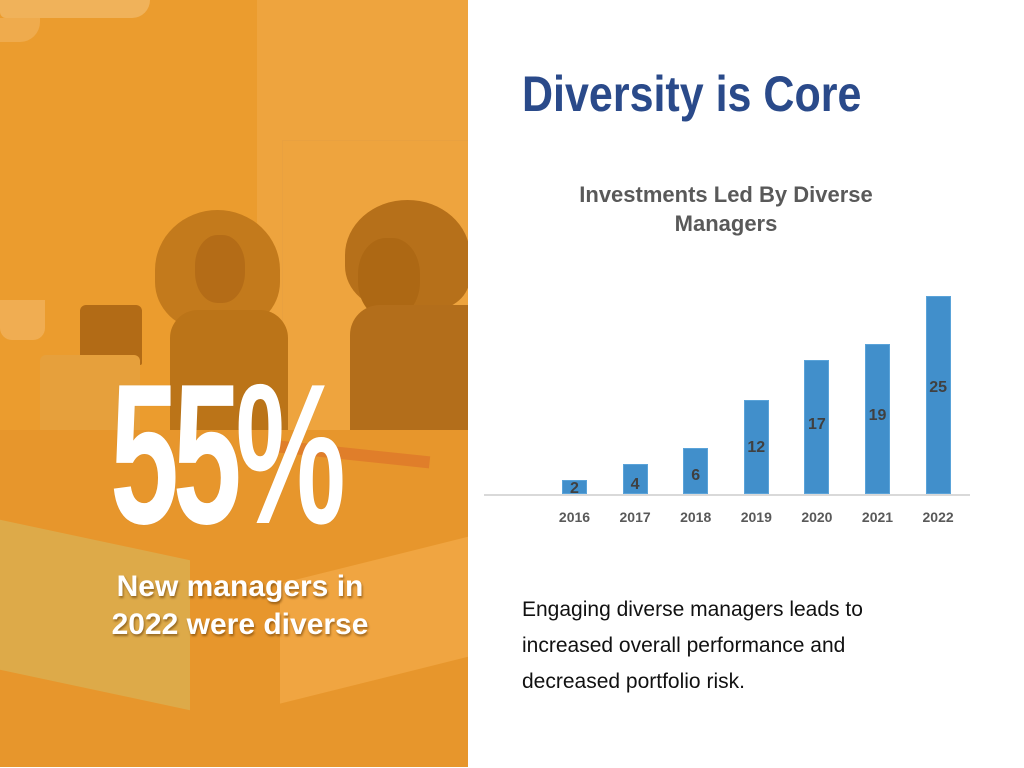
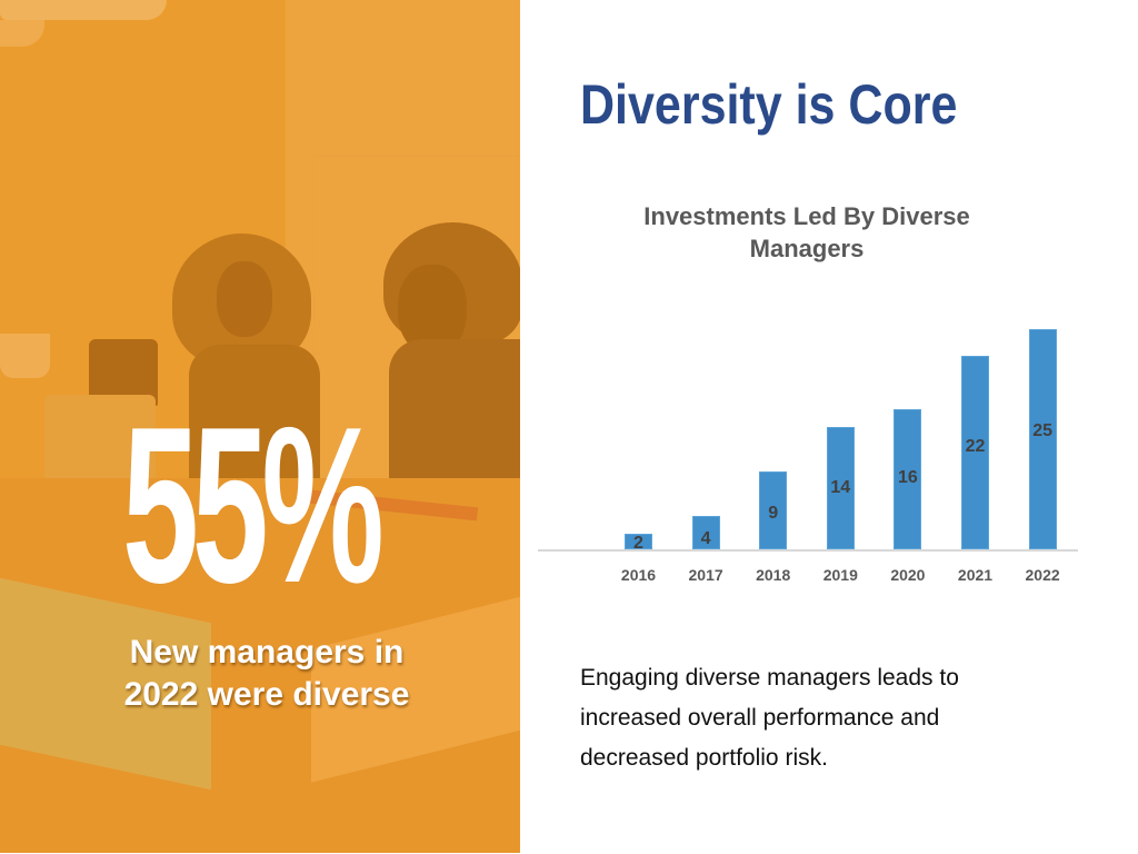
2018: 6 -> 9
2019: 12 -> 14
2020: 17 -> 16
2021: 19 -> 22
